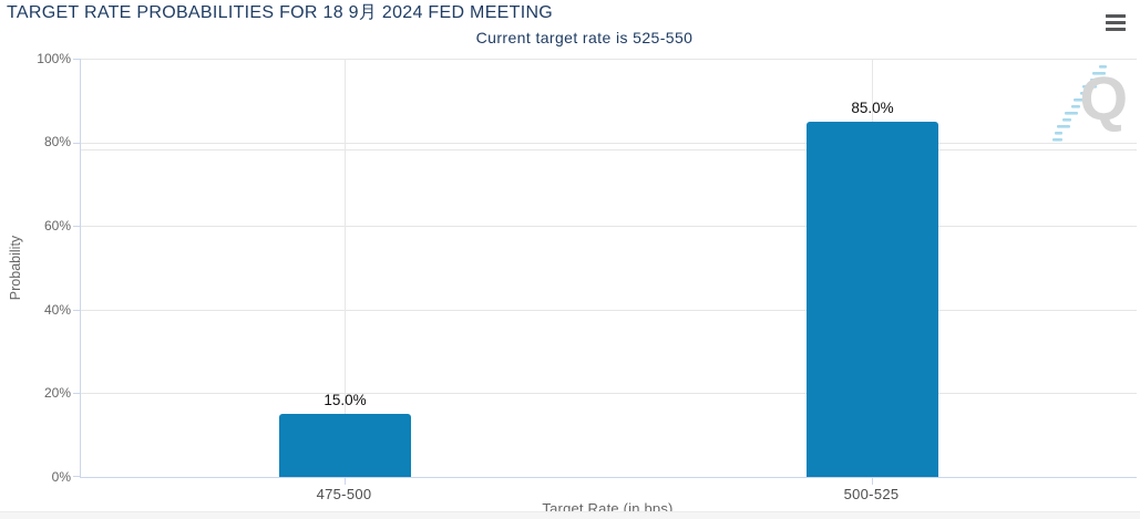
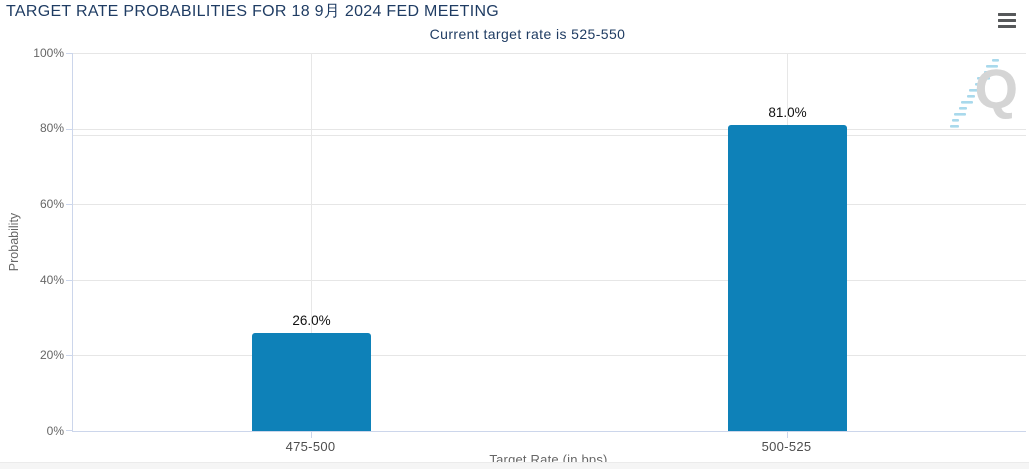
475-500: 15.0% -> 26.0%
500-525: 85.0% -> 81.0%
